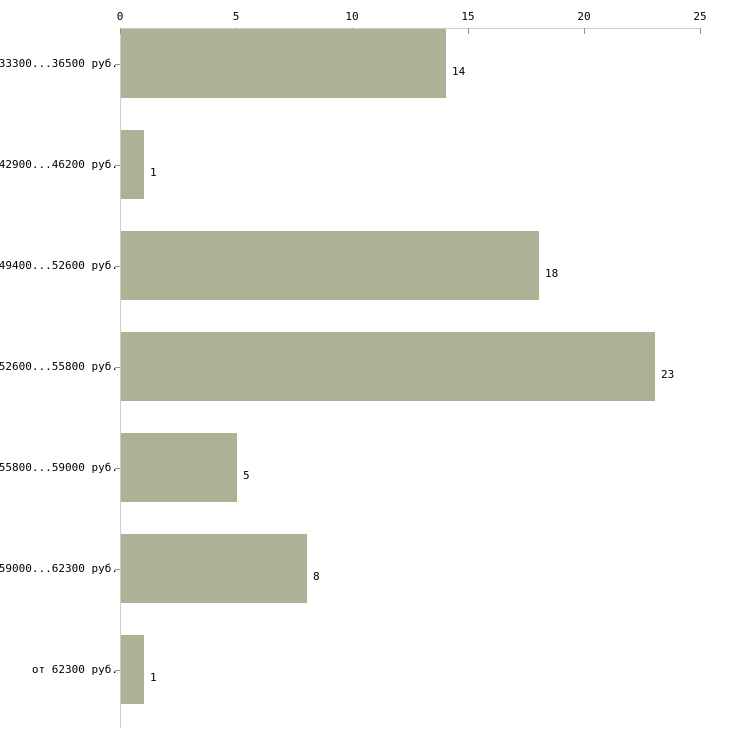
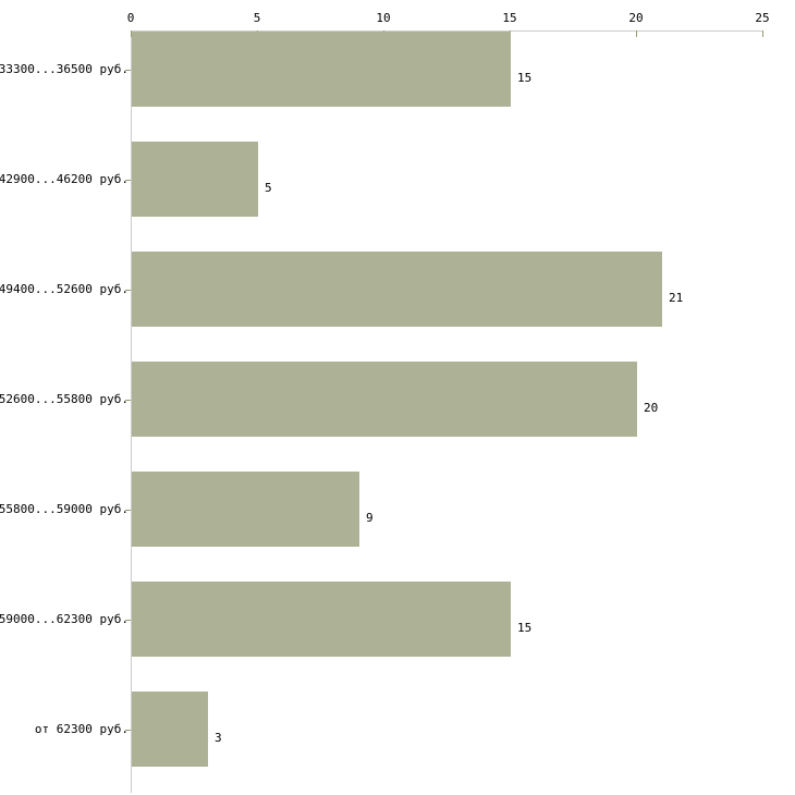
33300...36500 руб.: 14 -> 15
42900...46200 руб.: 1 -> 5
49400...52600 руб.: 18 -> 21
52600...55800 руб.: 23 -> 20
55800...59000 руб.: 5 -> 9
59000...62300 руб.: 8 -> 15
от 62300 руб.: 1 -> 3
